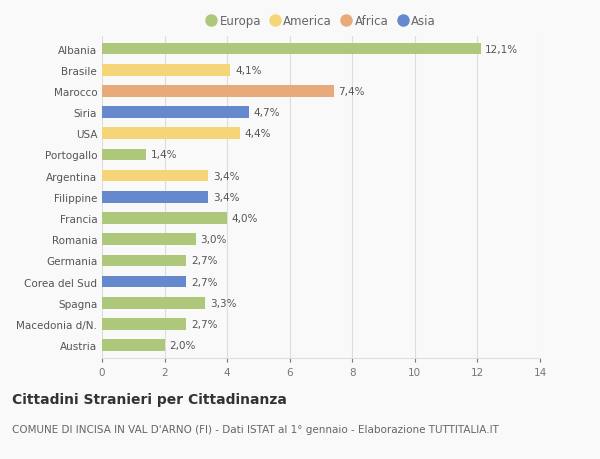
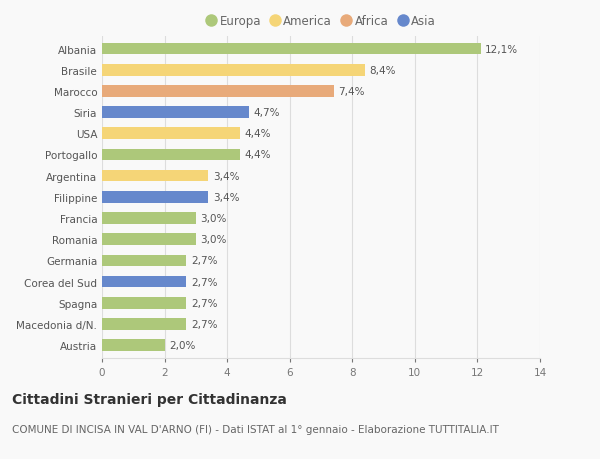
Brasile: 4,1% -> 8,4%
Portogallo: 1,4% -> 4,4%
Francia: 4,0% -> 3,0%
Spagna: 3,3% -> 2,7%
